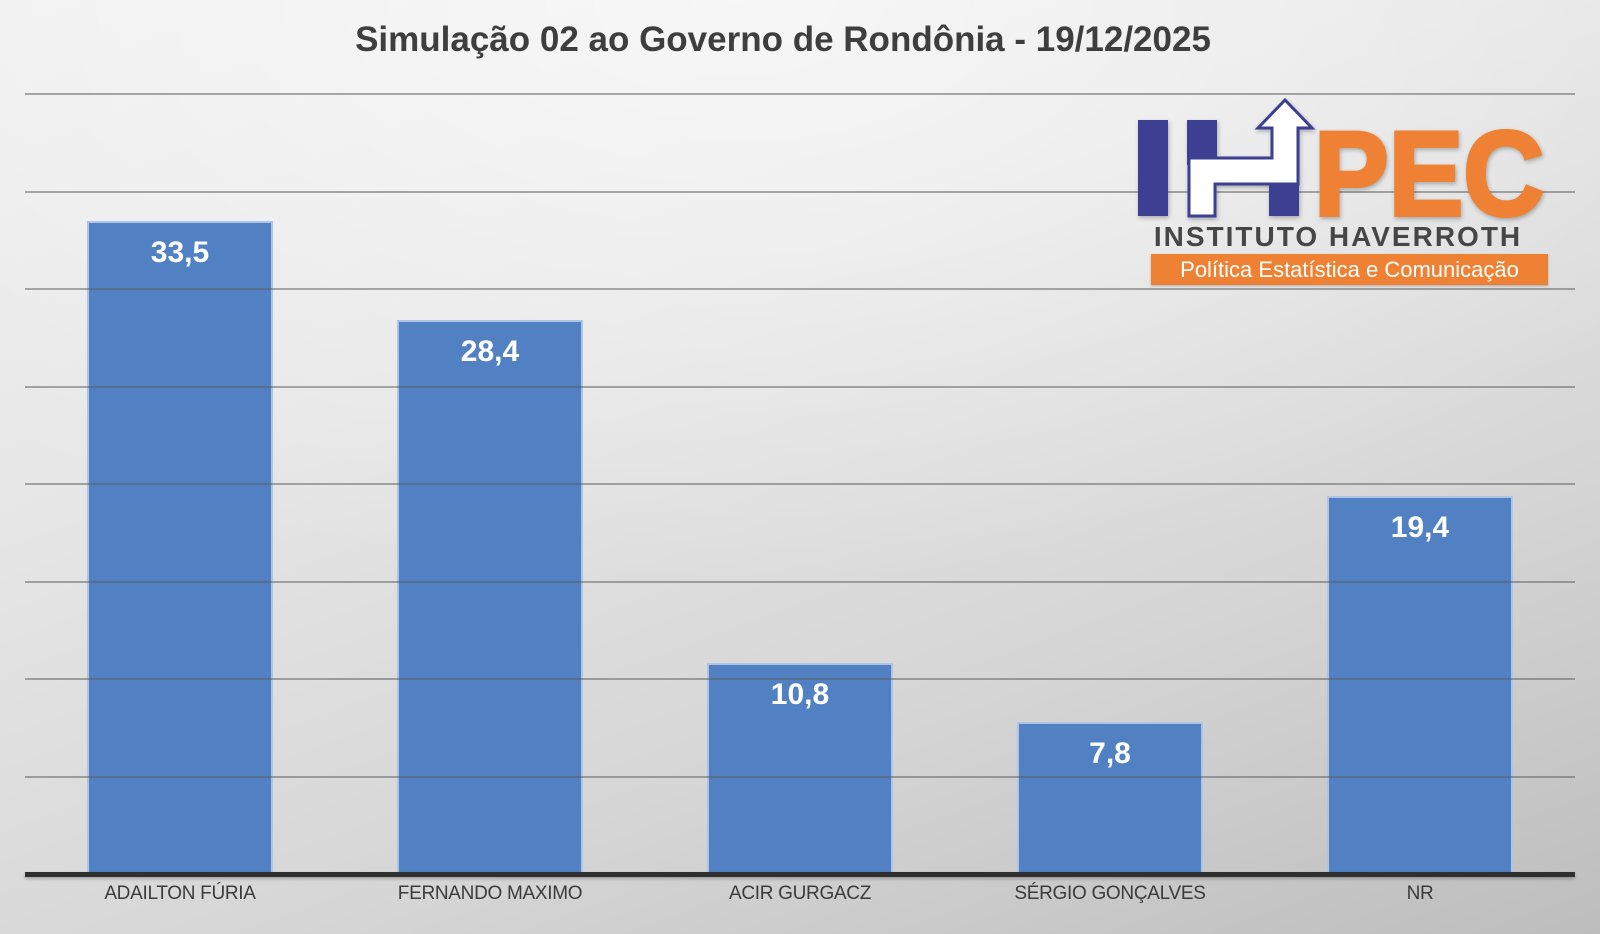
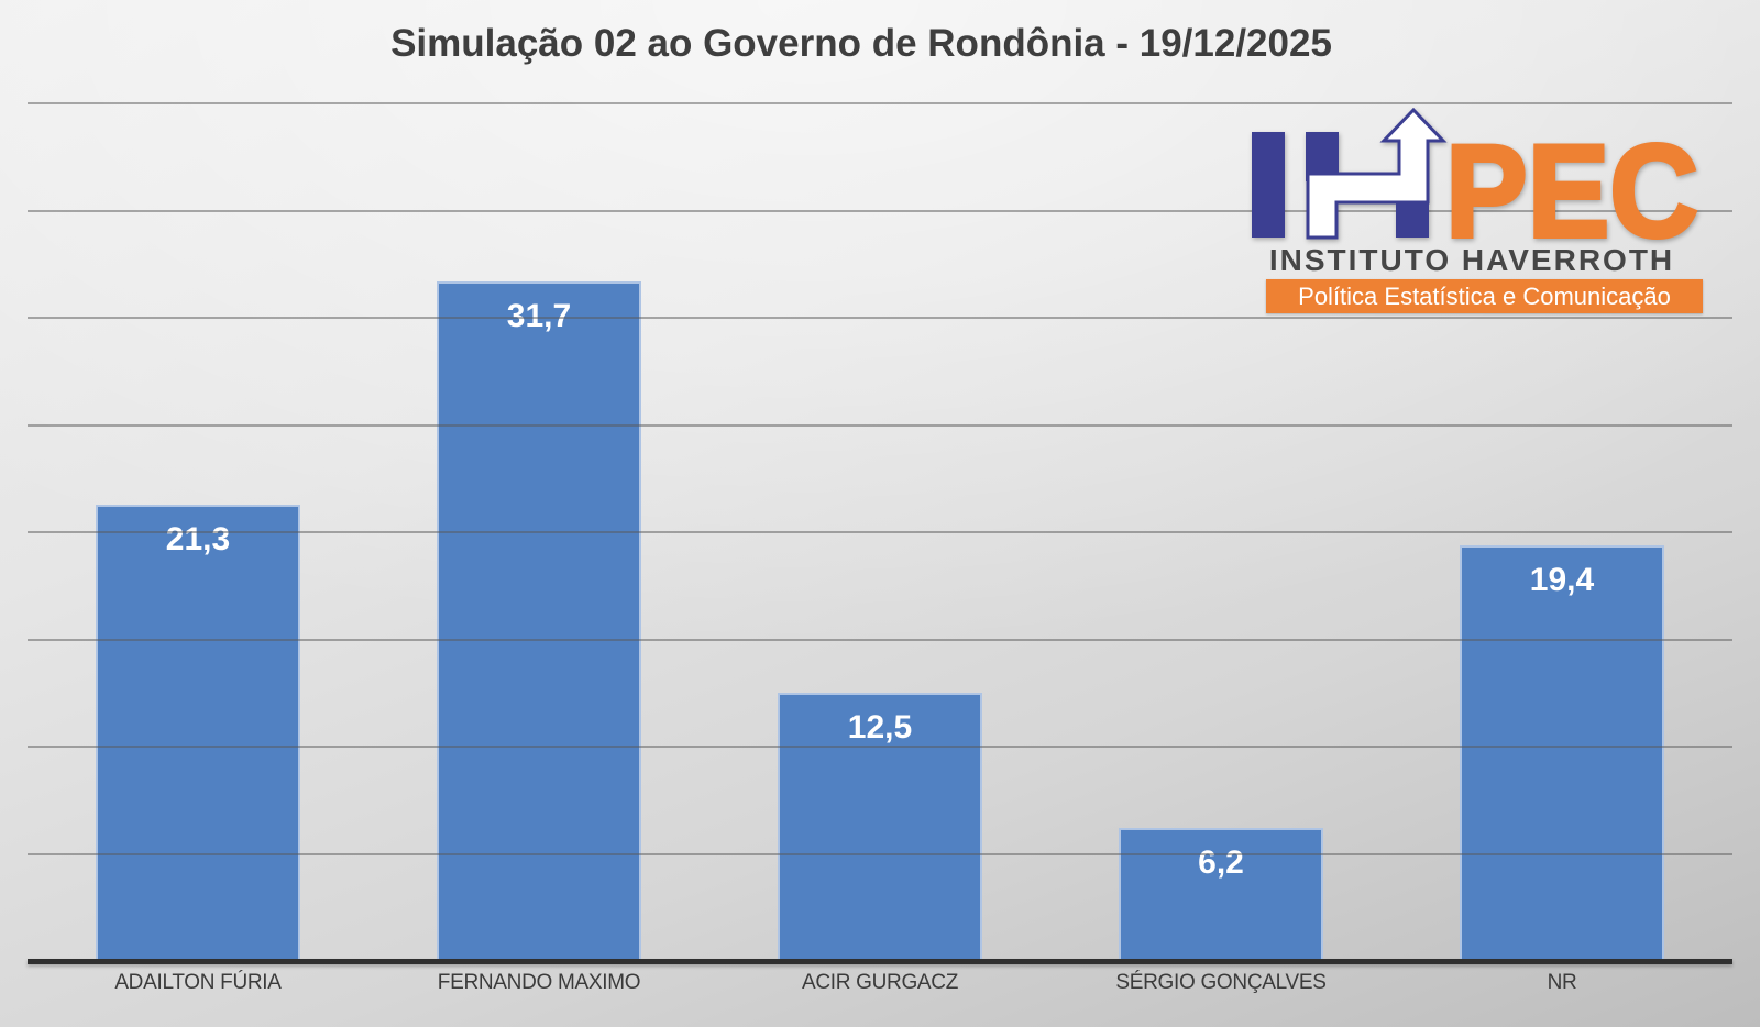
ADAILTON FÚRIA: 33,5 -> 21,3
FERNANDO MAXIMO: 28,4 -> 31,7
ACIR GURGACZ: 10,8 -> 12,5
SÉRGIO GONÇALVES: 7,8 -> 6,2
